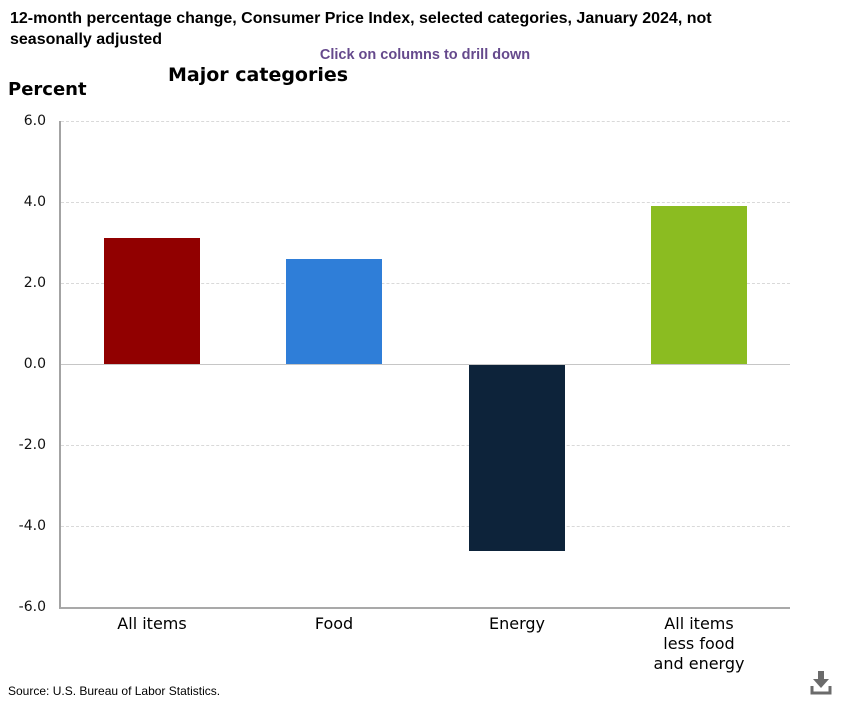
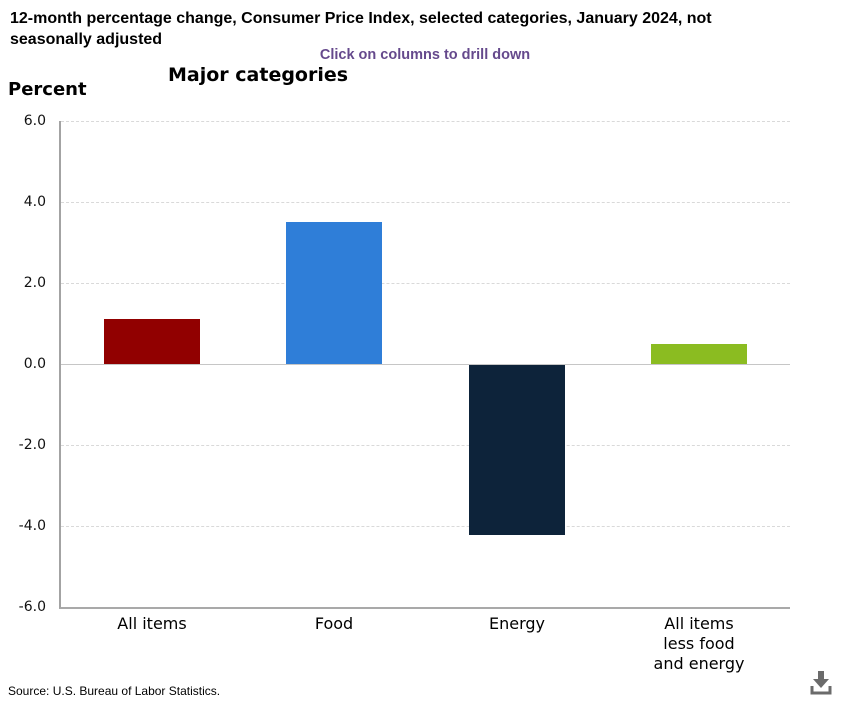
All items: 3.1 -> 1.1
Food: 2.6 -> 3.5
Energy: -4.6 -> -4.2
All items less food and energy: 3.9 -> 0.5
